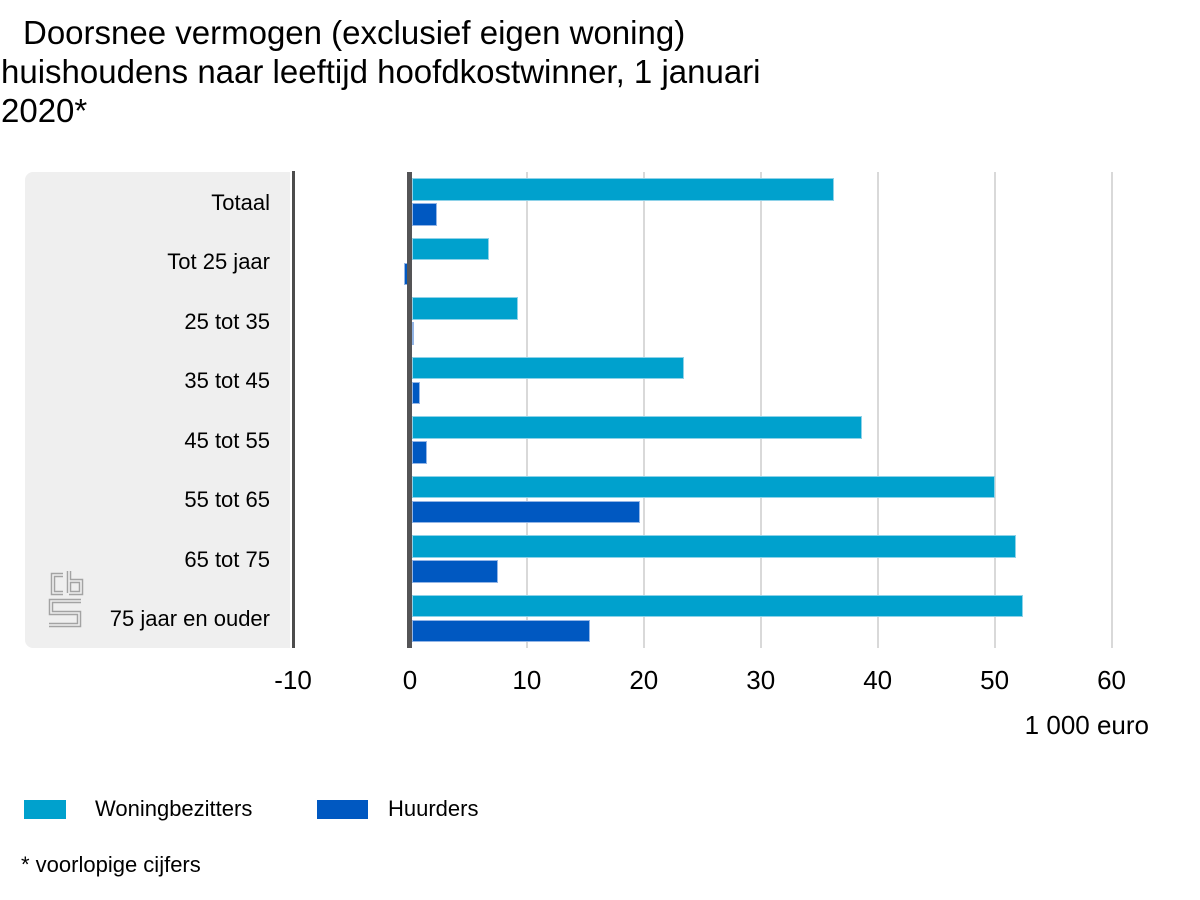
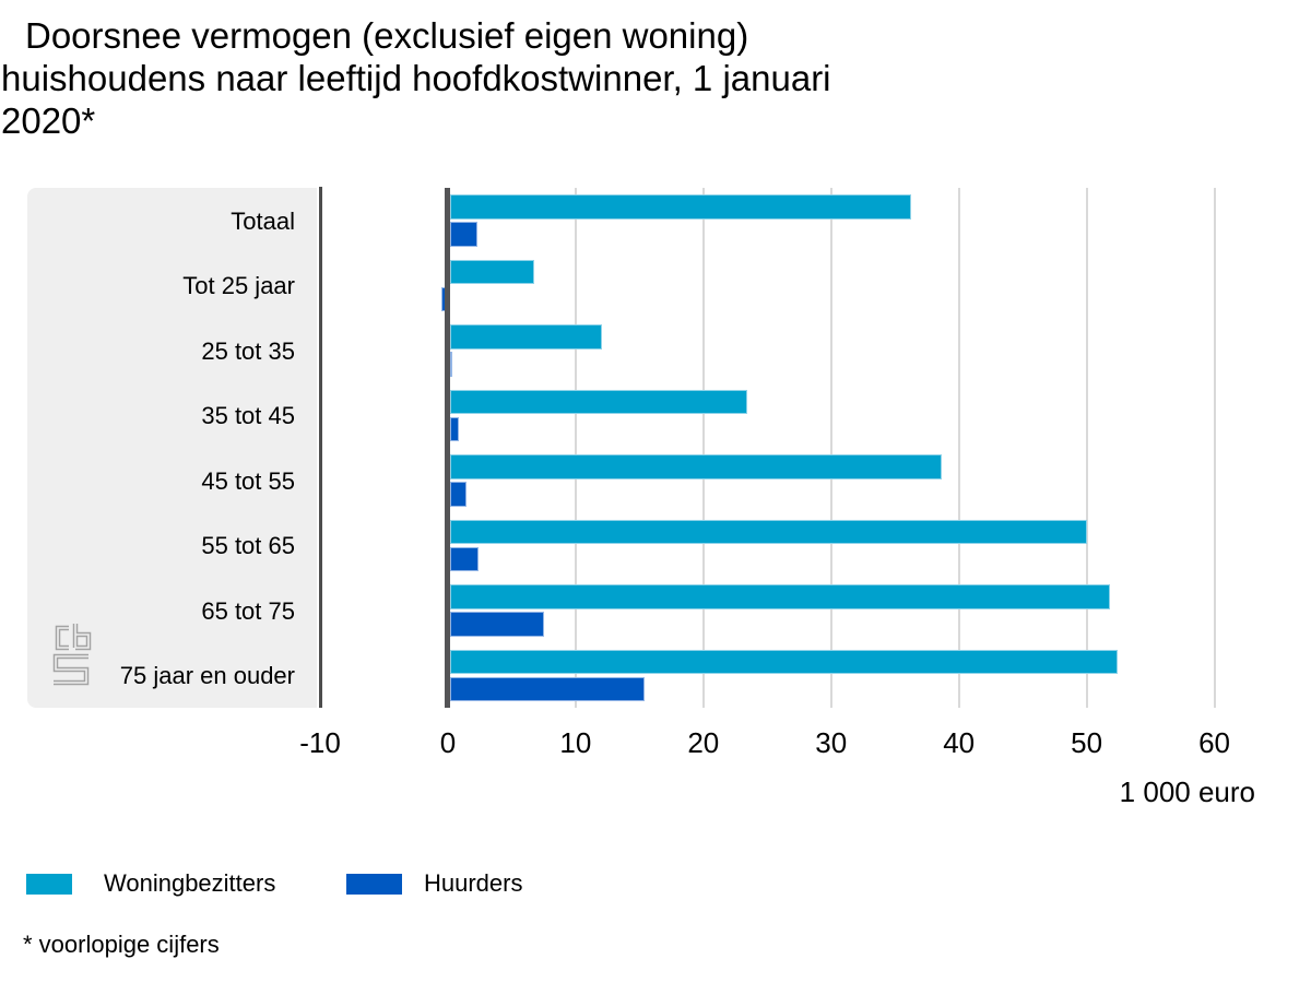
Woningbezitters/25 tot 35: 9.2 -> 12.1
Huurders/55 tot 65: 19.7 -> 2.4
